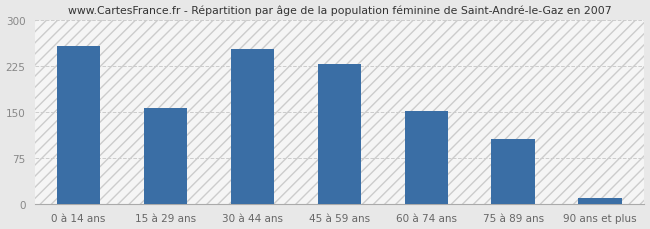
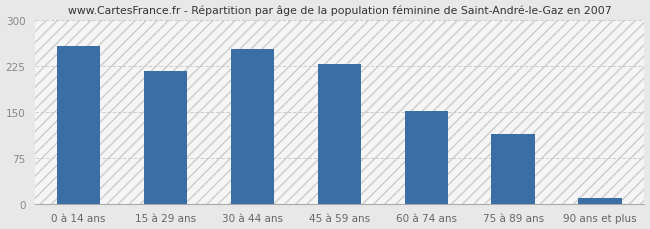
15 à 29 ans: 157 -> 216
75 à 89 ans: 105 -> 114
